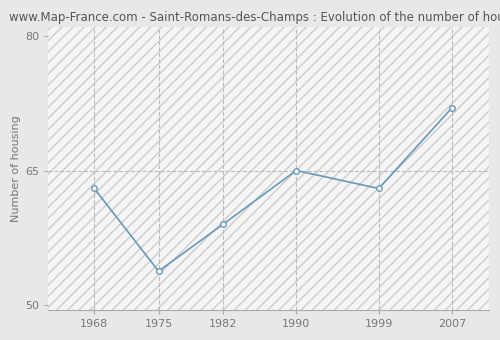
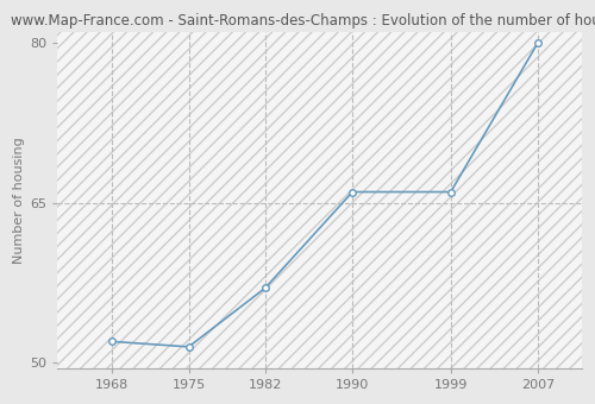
1968: 63.0 -> 52.0
1975: 53.8 -> 51.5
1982: 59.0 -> 57.0
1990: 65.0 -> 66.0
1999: 63.0 -> 66.0
2007: 72.0 -> 80.0
